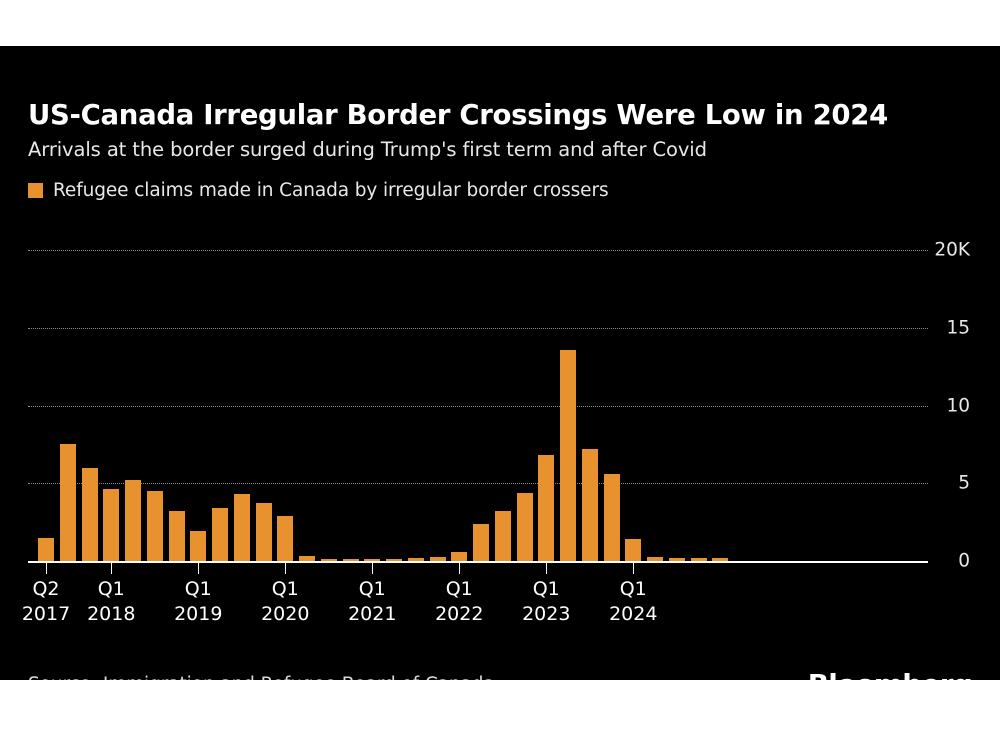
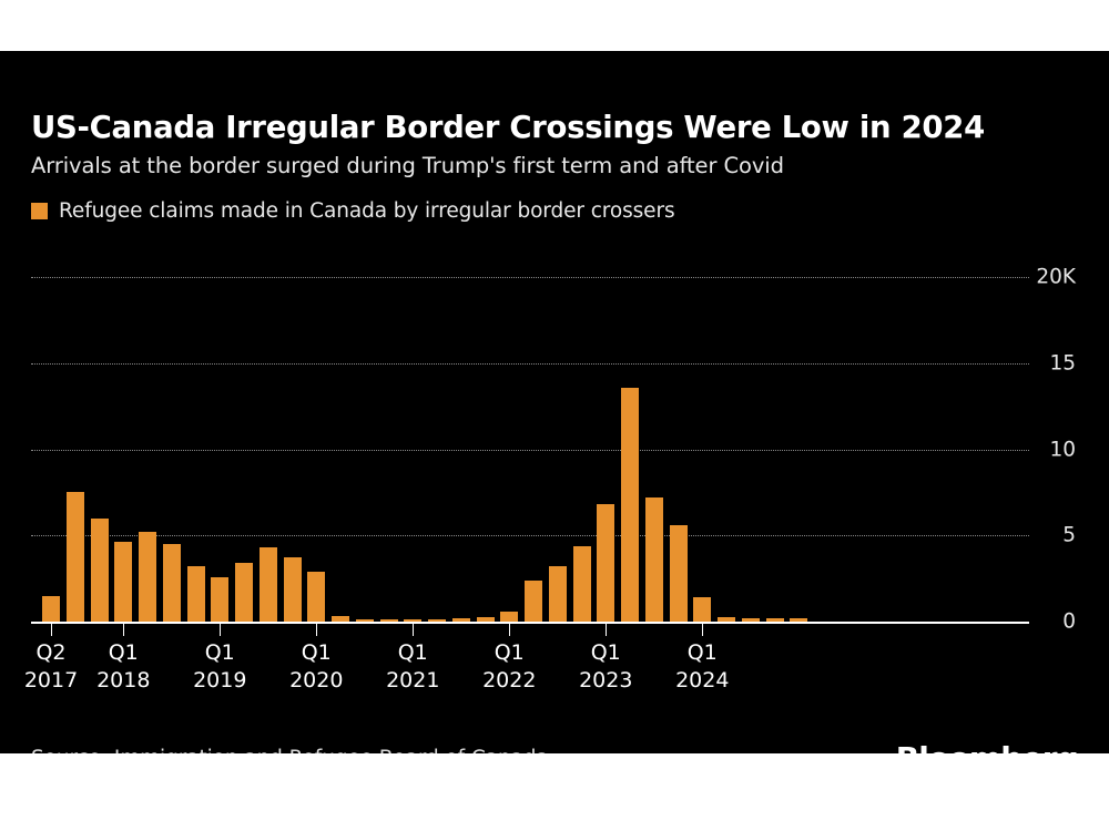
Q1 2019: 1.9K -> 2.6K
